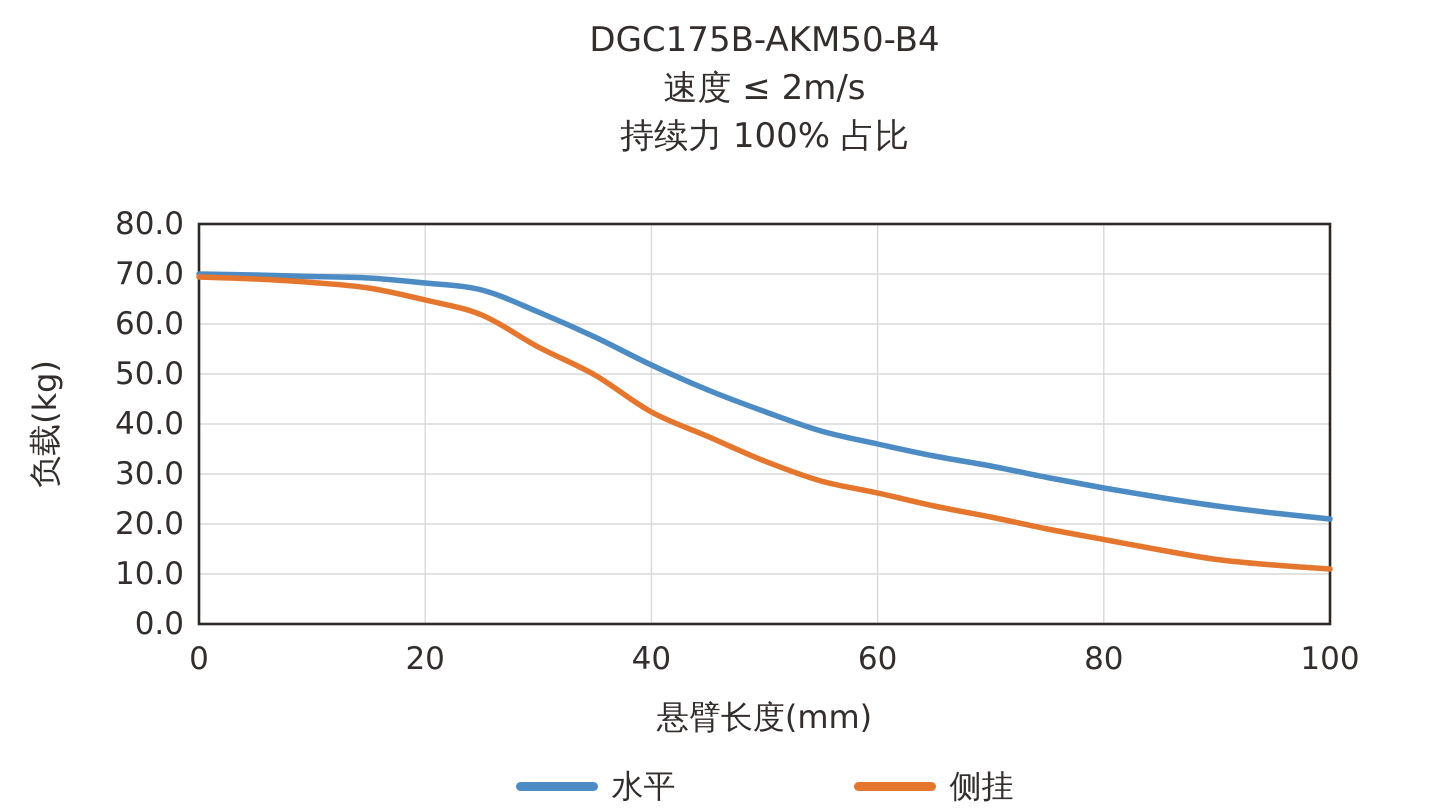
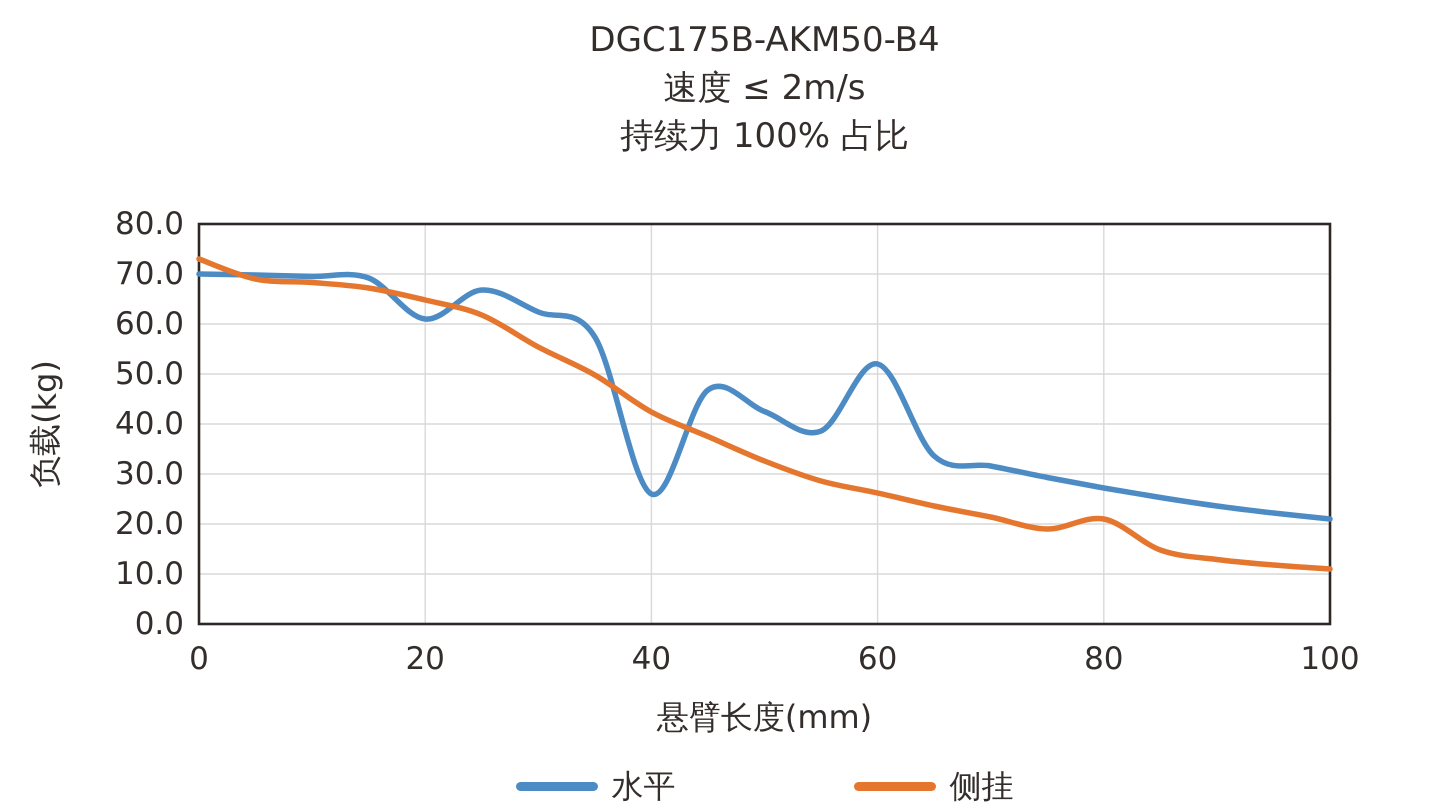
侧挂/0: 69 -> 73
水平/20: 68 -> 61
水平/40: 52 -> 26
水平/60: 36 -> 52
侧挂/80: 17 -> 21
